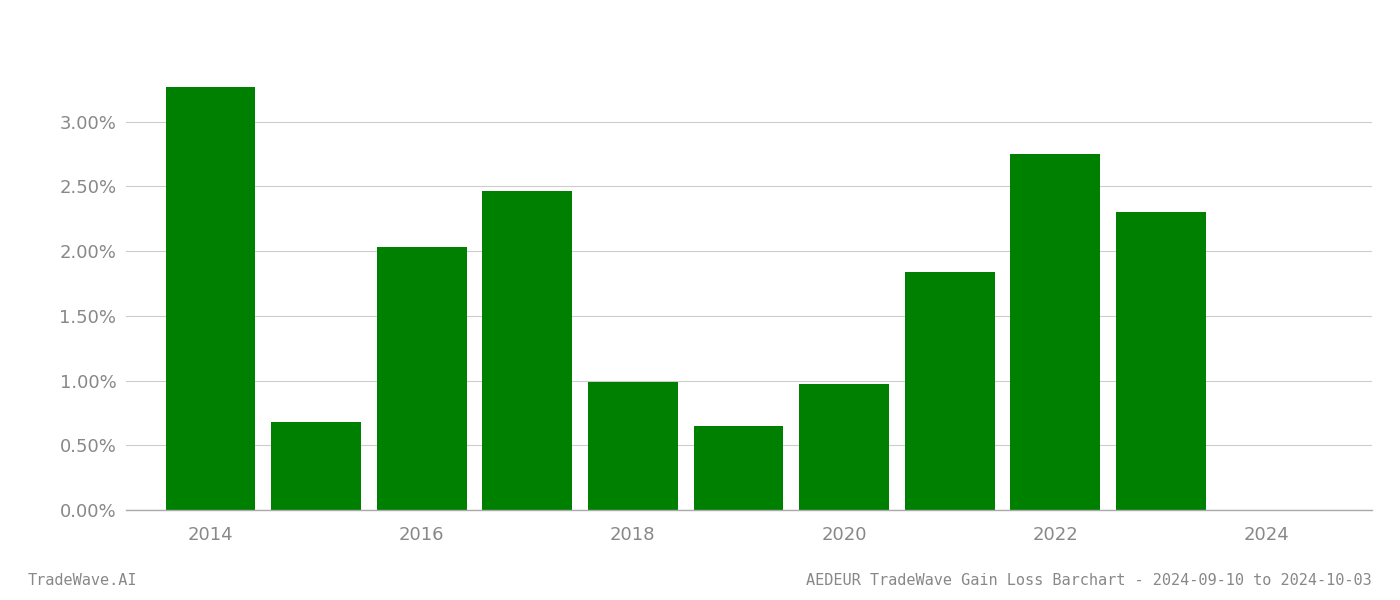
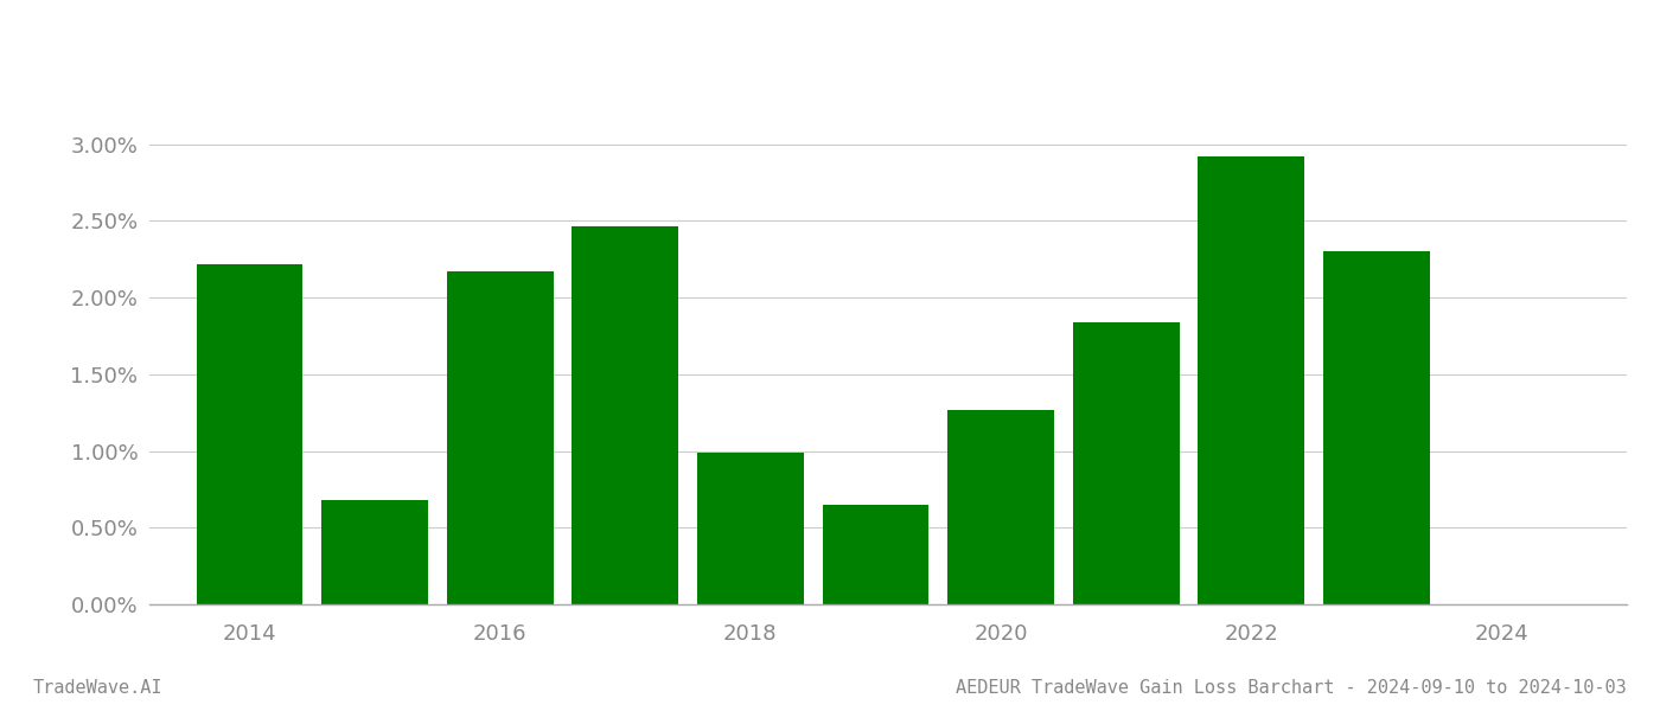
2014: 3.27% -> 2.22%
2016: 2.03% -> 2.17%
2020: 0.97% -> 1.27%
2022: 2.75% -> 2.92%
